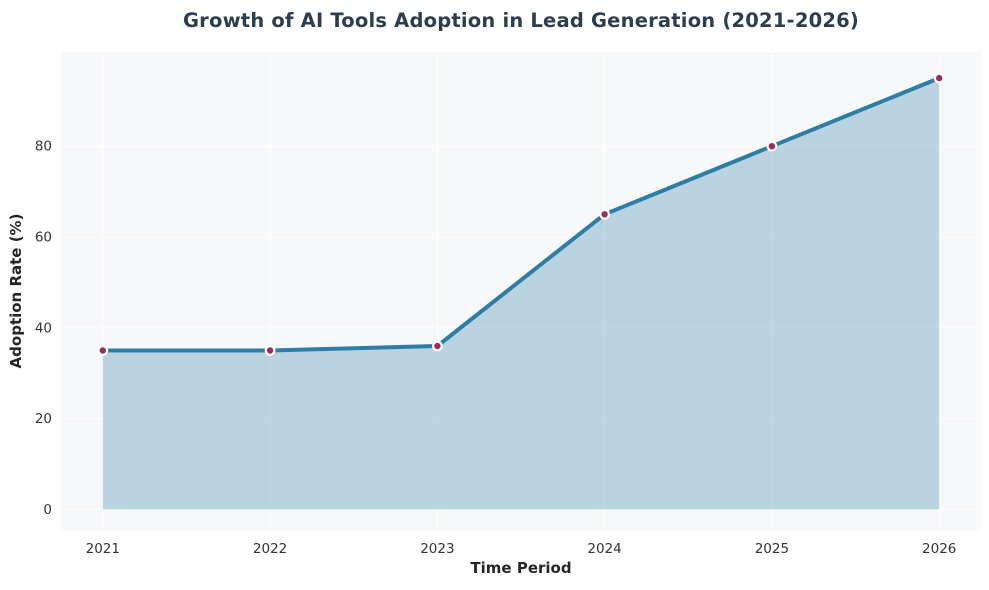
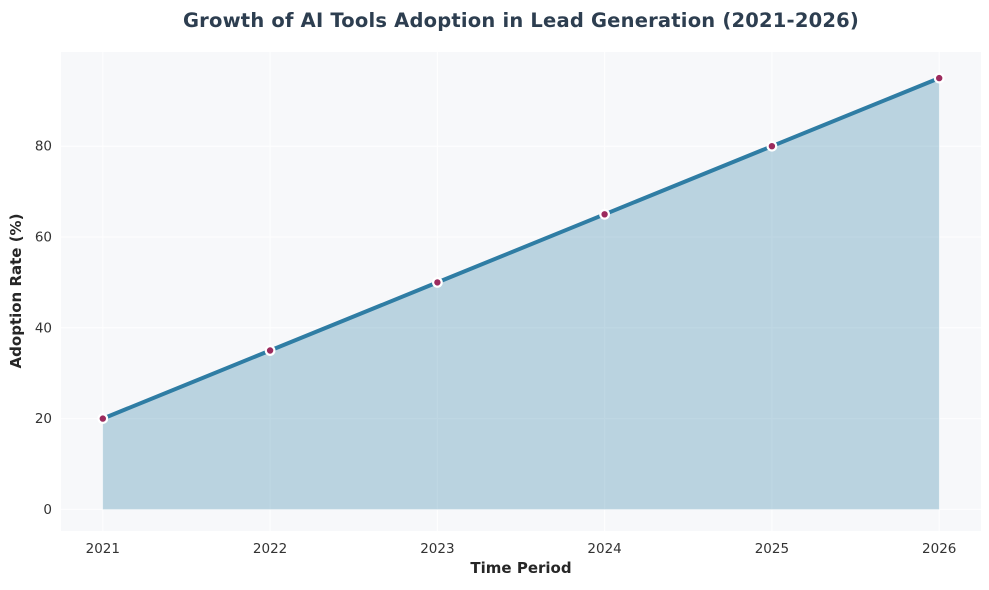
2021: 35 -> 20
2023: 36 -> 50
